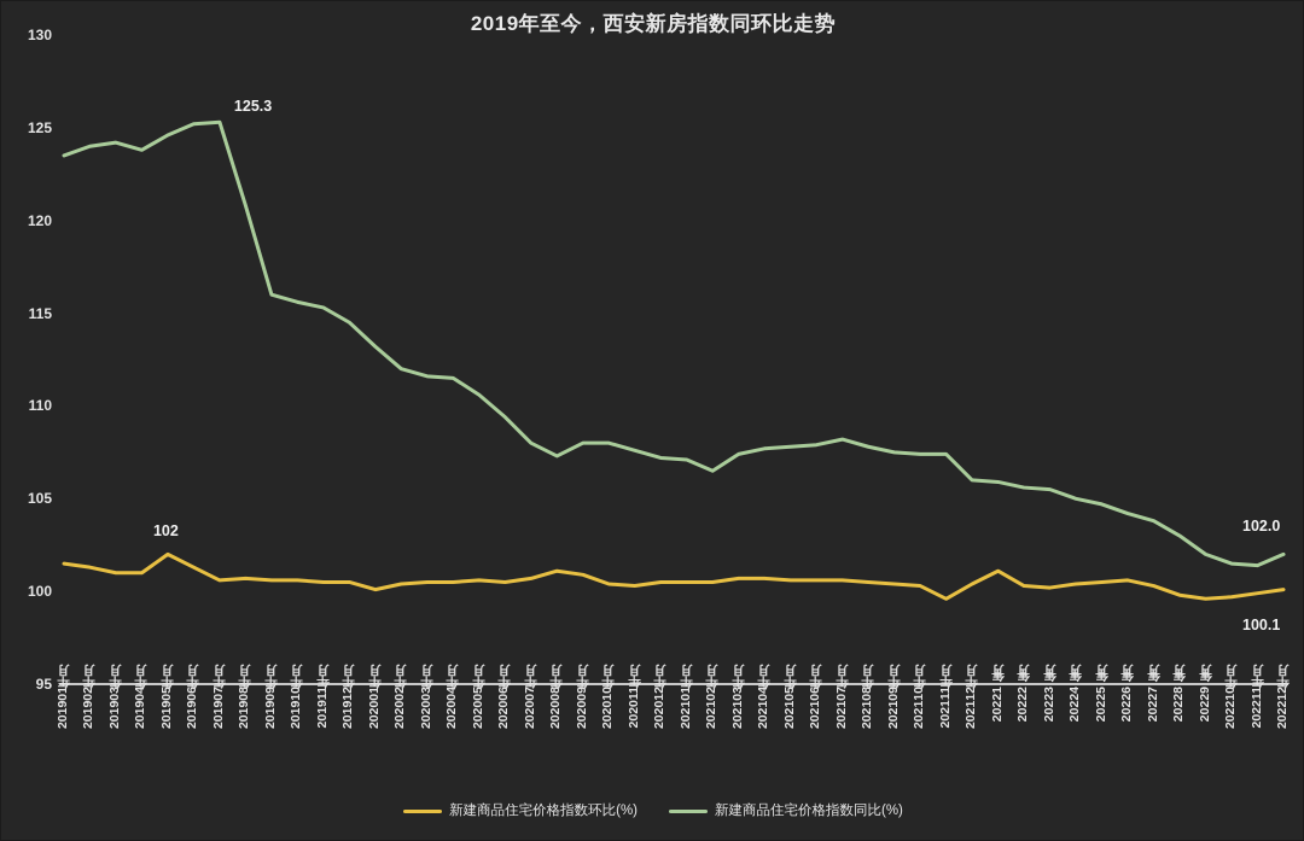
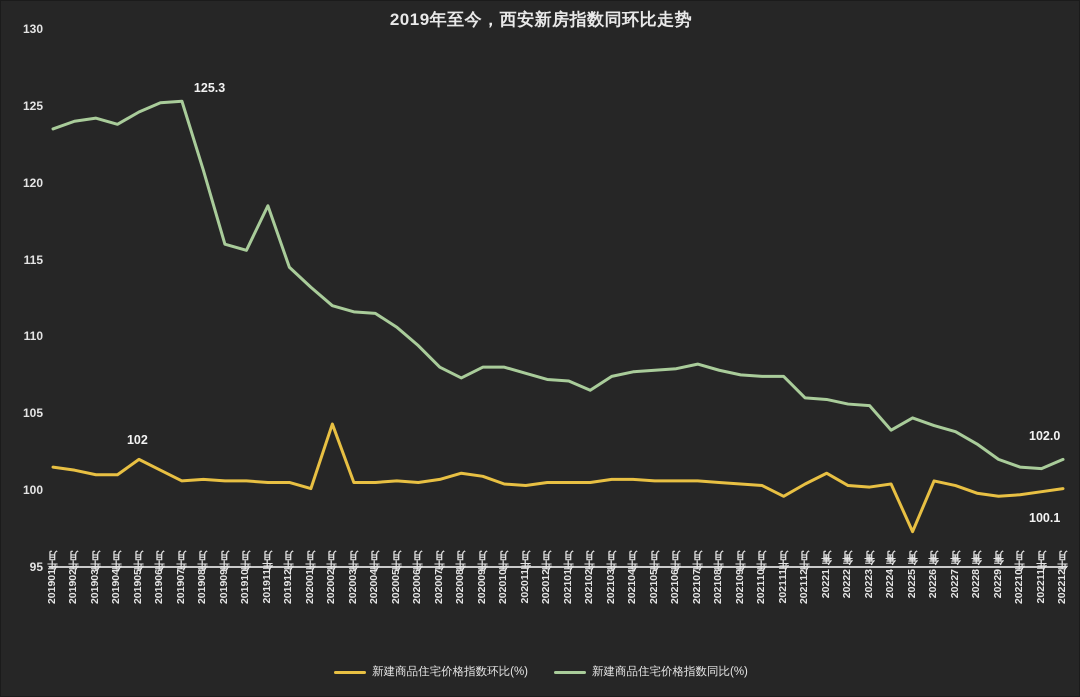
新建商品住宅价格指数同比(%)/2019年11月: 115.3 -> 118.5
新建商品住宅价格指数环比(%)/2020年02月: 100.4 -> 104.3
新建商品住宅价格指数同比(%)/2022年4月: 105.0 -> 103.9
新建商品住宅价格指数环比(%)/2022年5月: 100.5 -> 97.3
